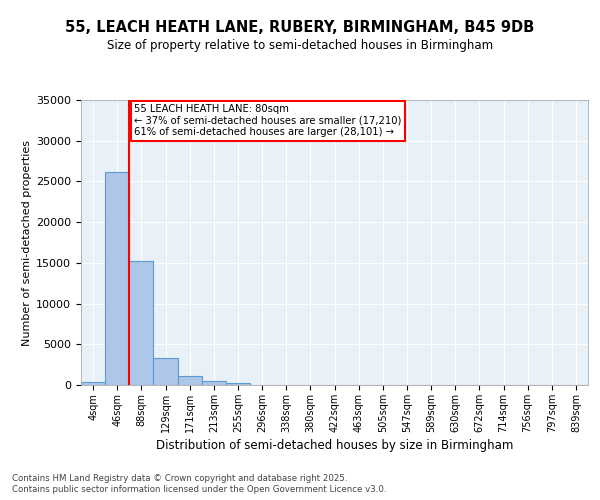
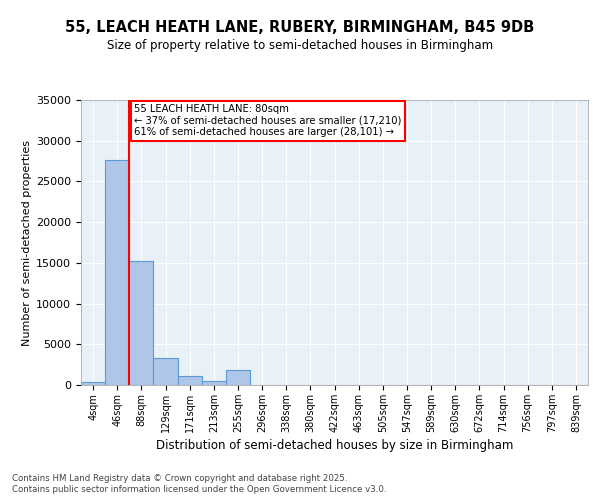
46sqm: 26100 -> 27600
255sqm: 200 -> 1800
